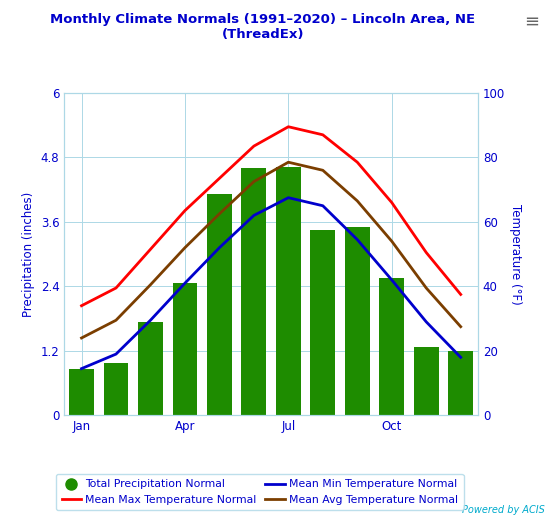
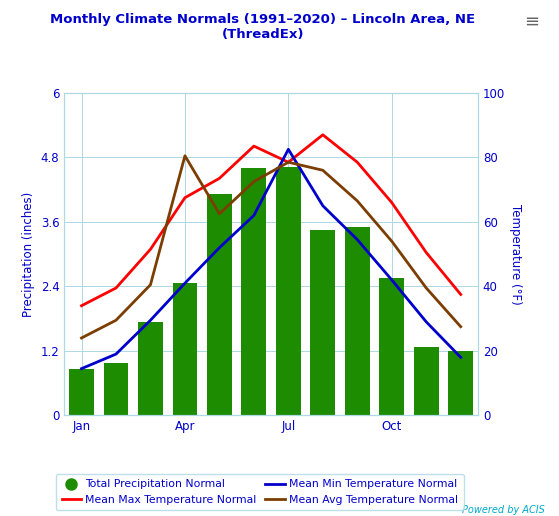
Mean Max Temperature Normal/Apr: 63.5 -> 67.5
Mean Avg Temperature Normal/Apr: 52.0 -> 80.5
Mean Max Temperature Normal/Jul: 89.5 -> 78.5
Mean Min Temperature Normal/Jul: 67.5 -> 82.5
